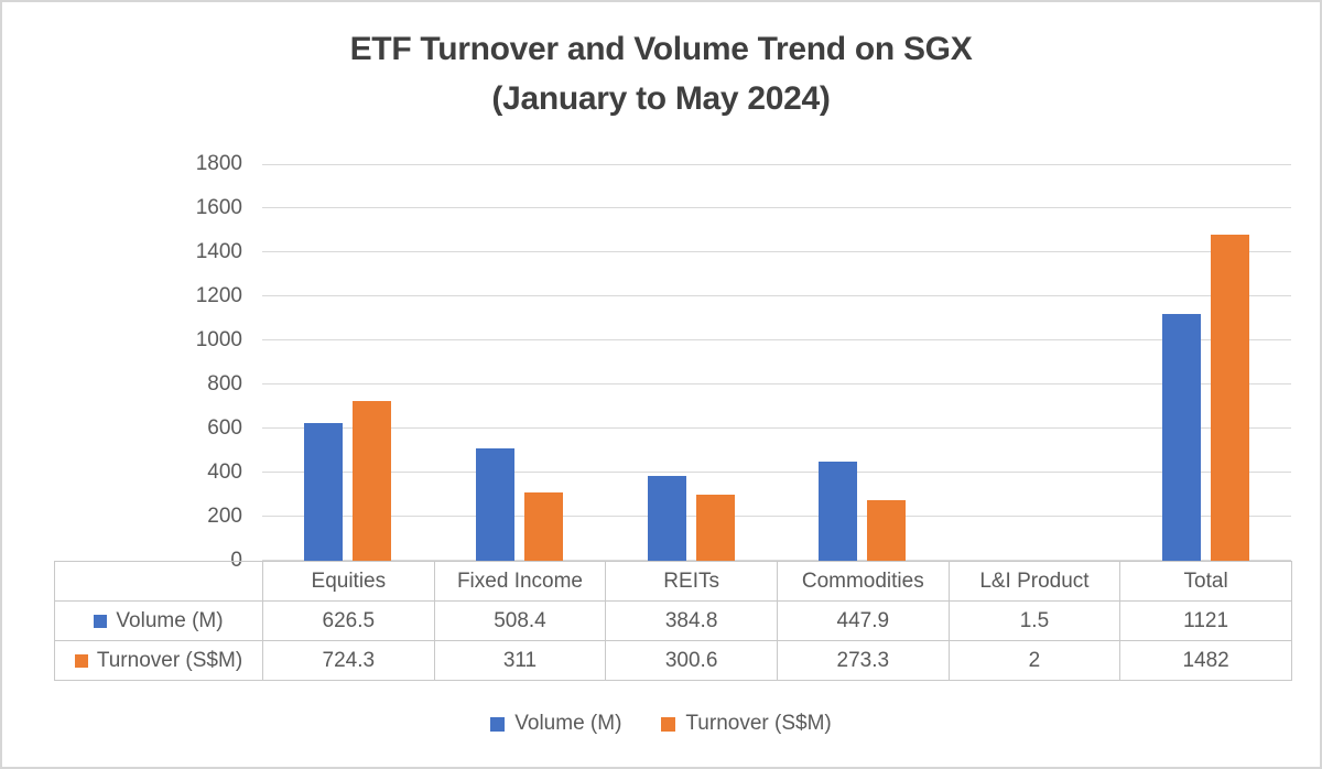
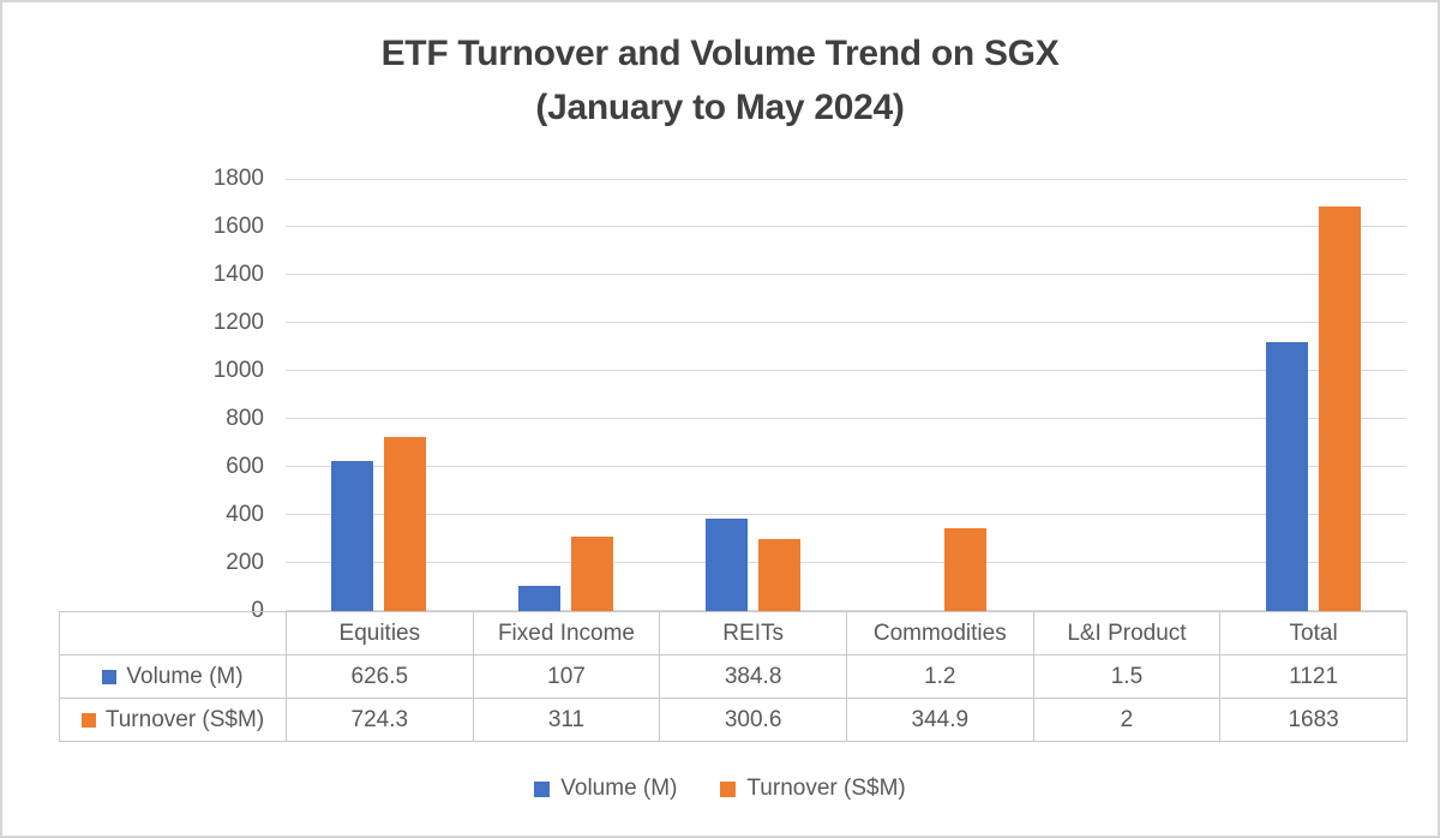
Volume (M)/Fixed Income: 508.4 -> 107
Volume (M)/Commodities: 447.9 -> 1.2
Turnover (S$M)/Commodities: 273.3 -> 344.9
Turnover (S$M)/Total: 1482 -> 1683
